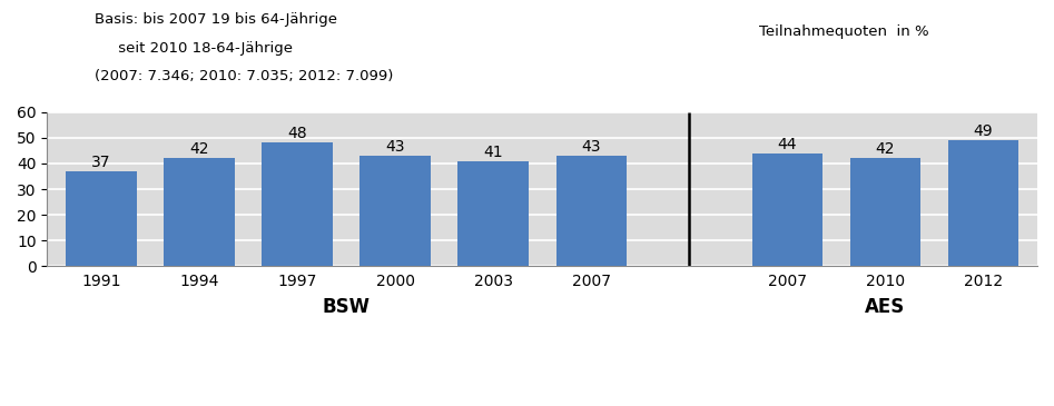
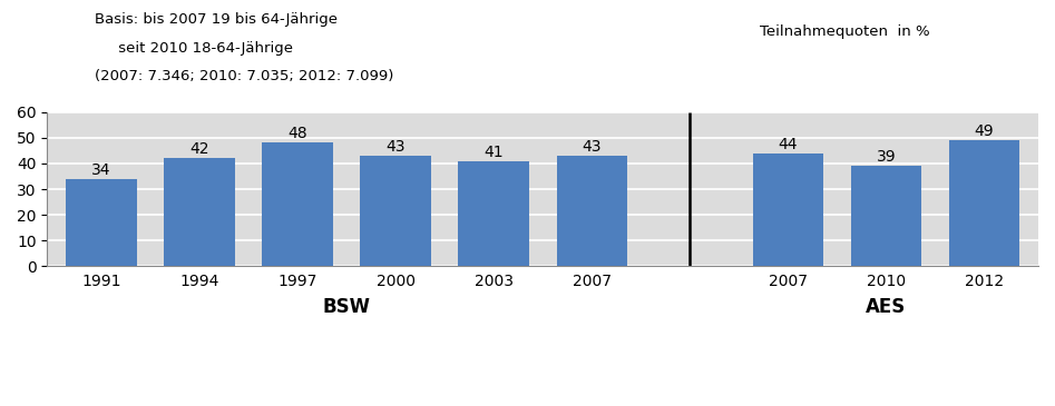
1991: 37 -> 34
2010: 42 -> 39
